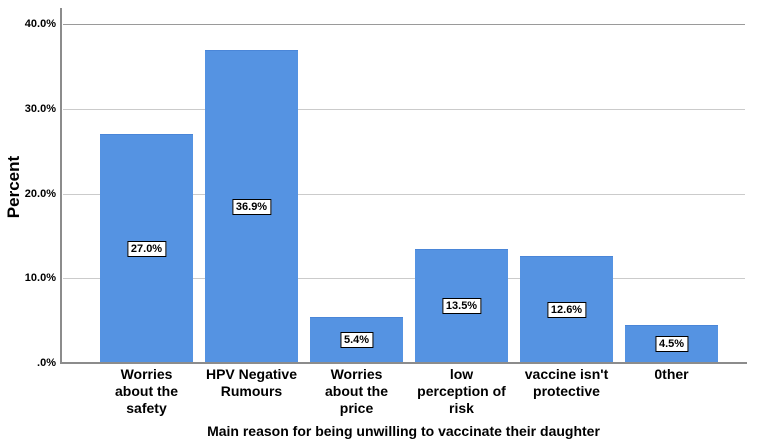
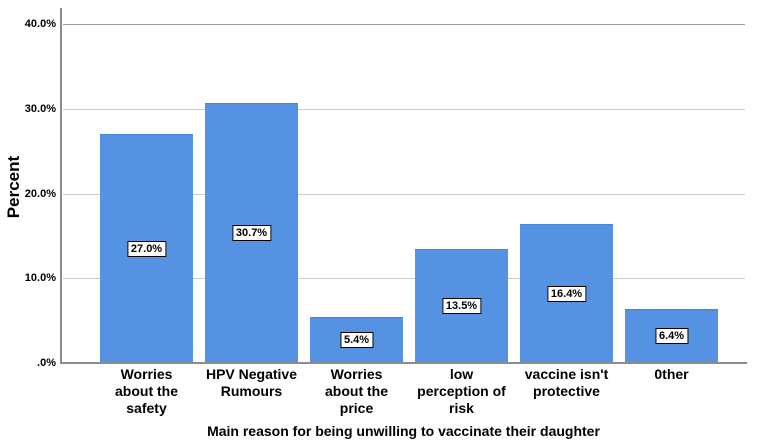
HPV Negative Rumours: 36.9% -> 30.7%
vaccine isn't protective: 12.6% -> 16.4%
0ther: 4.5% -> 6.4%
